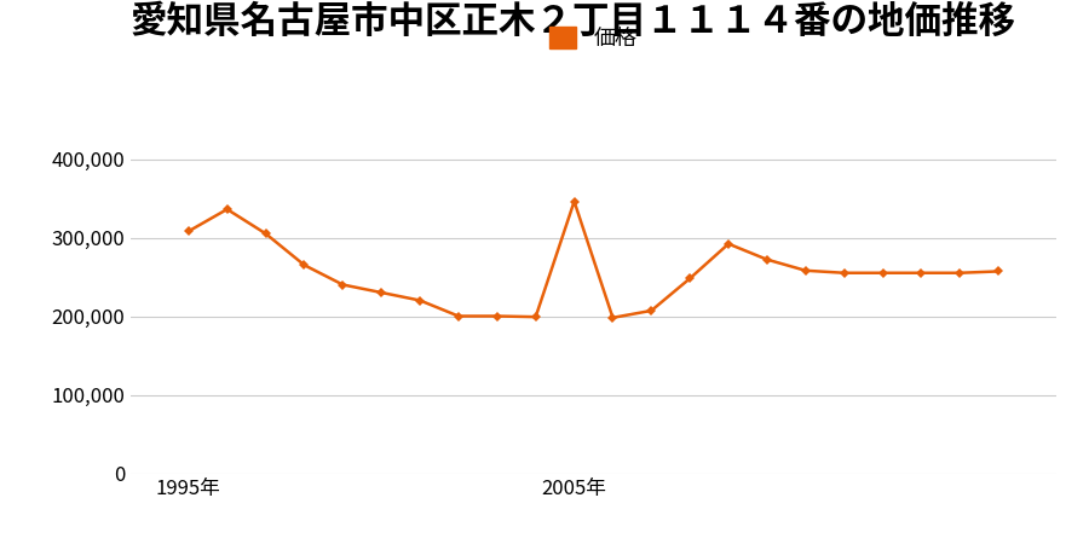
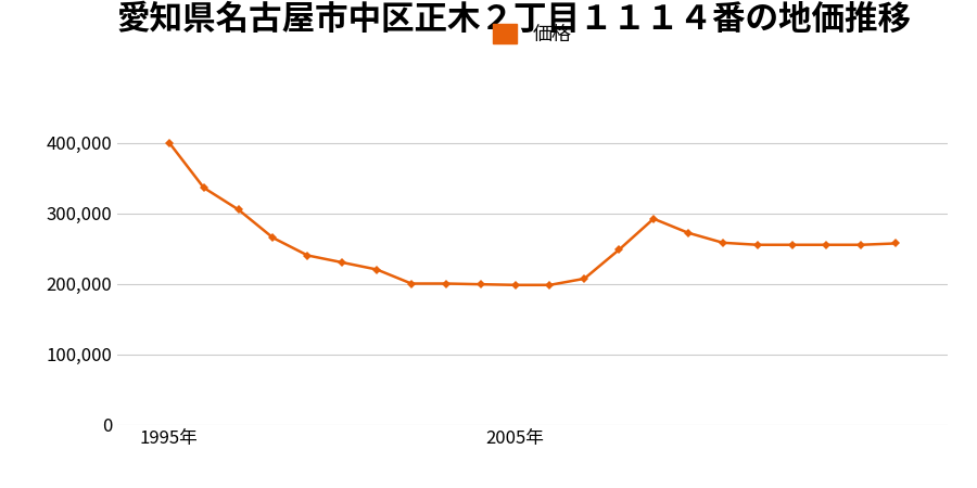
1995年: 308,000 -> 400,000
2005年: 346,000 -> 198,000
